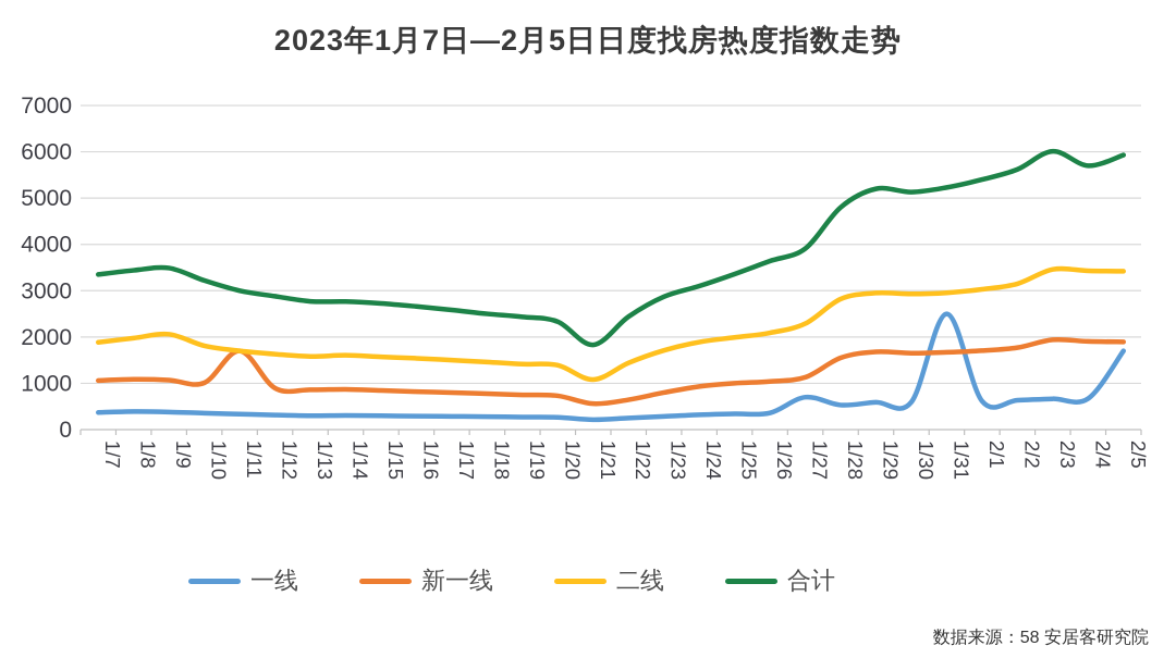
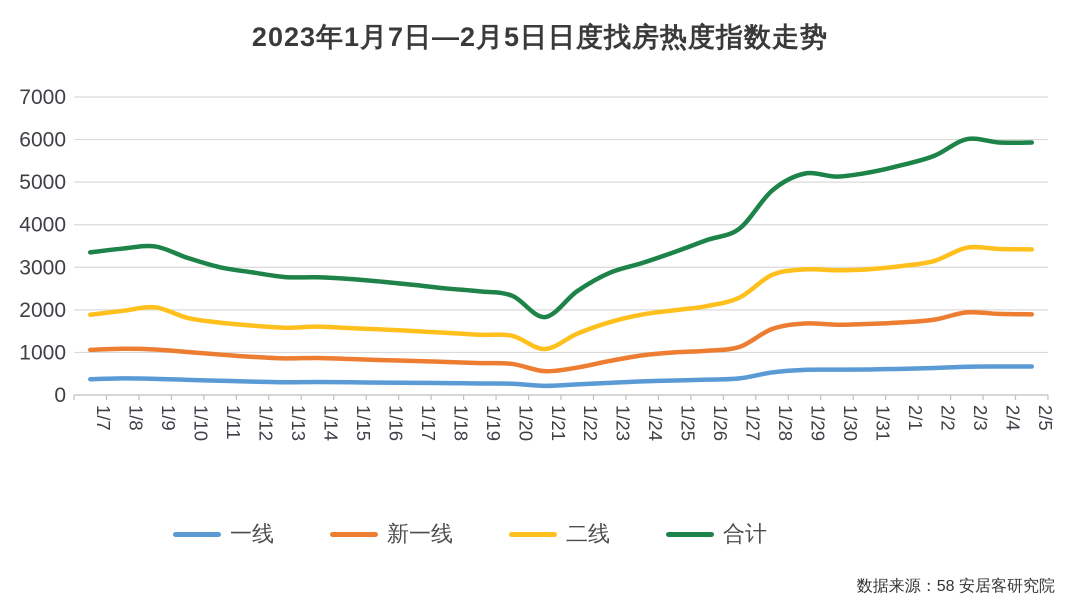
新一线/1/11: 1700 -> 1000
一线/1/27: 700 -> 400
一线/1/31: 2500 -> 600
合计/2/4: 5700 -> 5900
一线/2/5: 1700 -> 700
